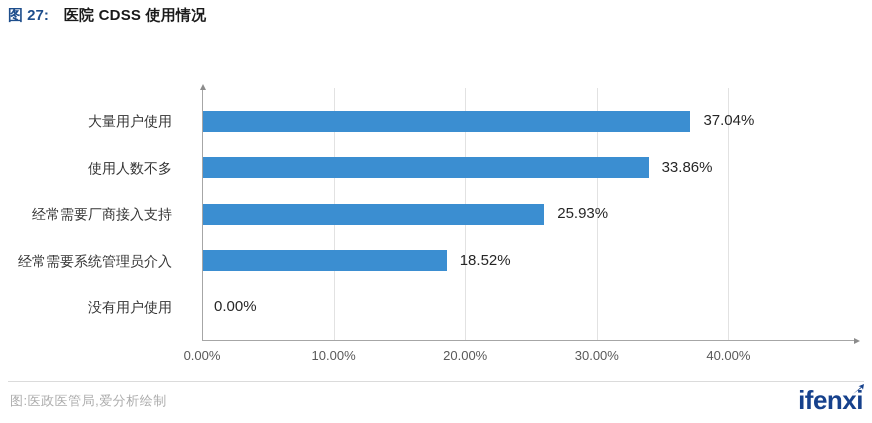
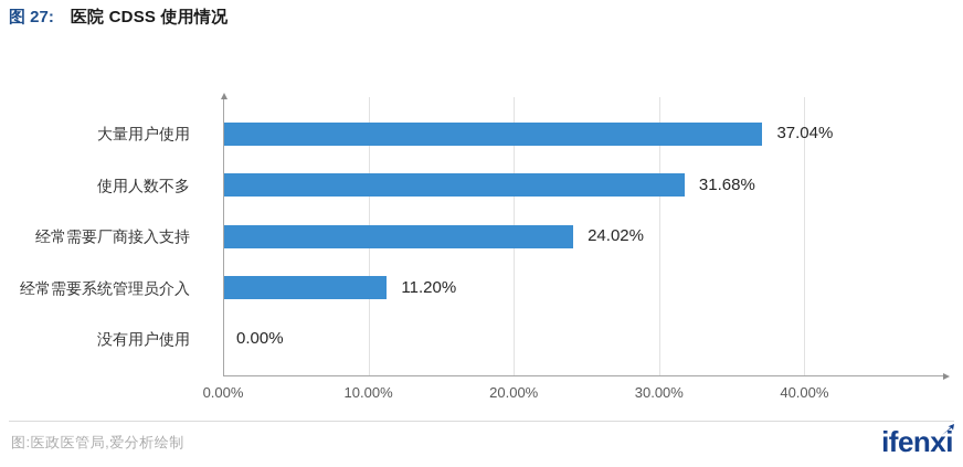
使用人数不多: 33.86% -> 31.68%
经常需要厂商接入支持: 25.93% -> 24.02%
经常需要系统管理员介入: 18.52% -> 11.20%
